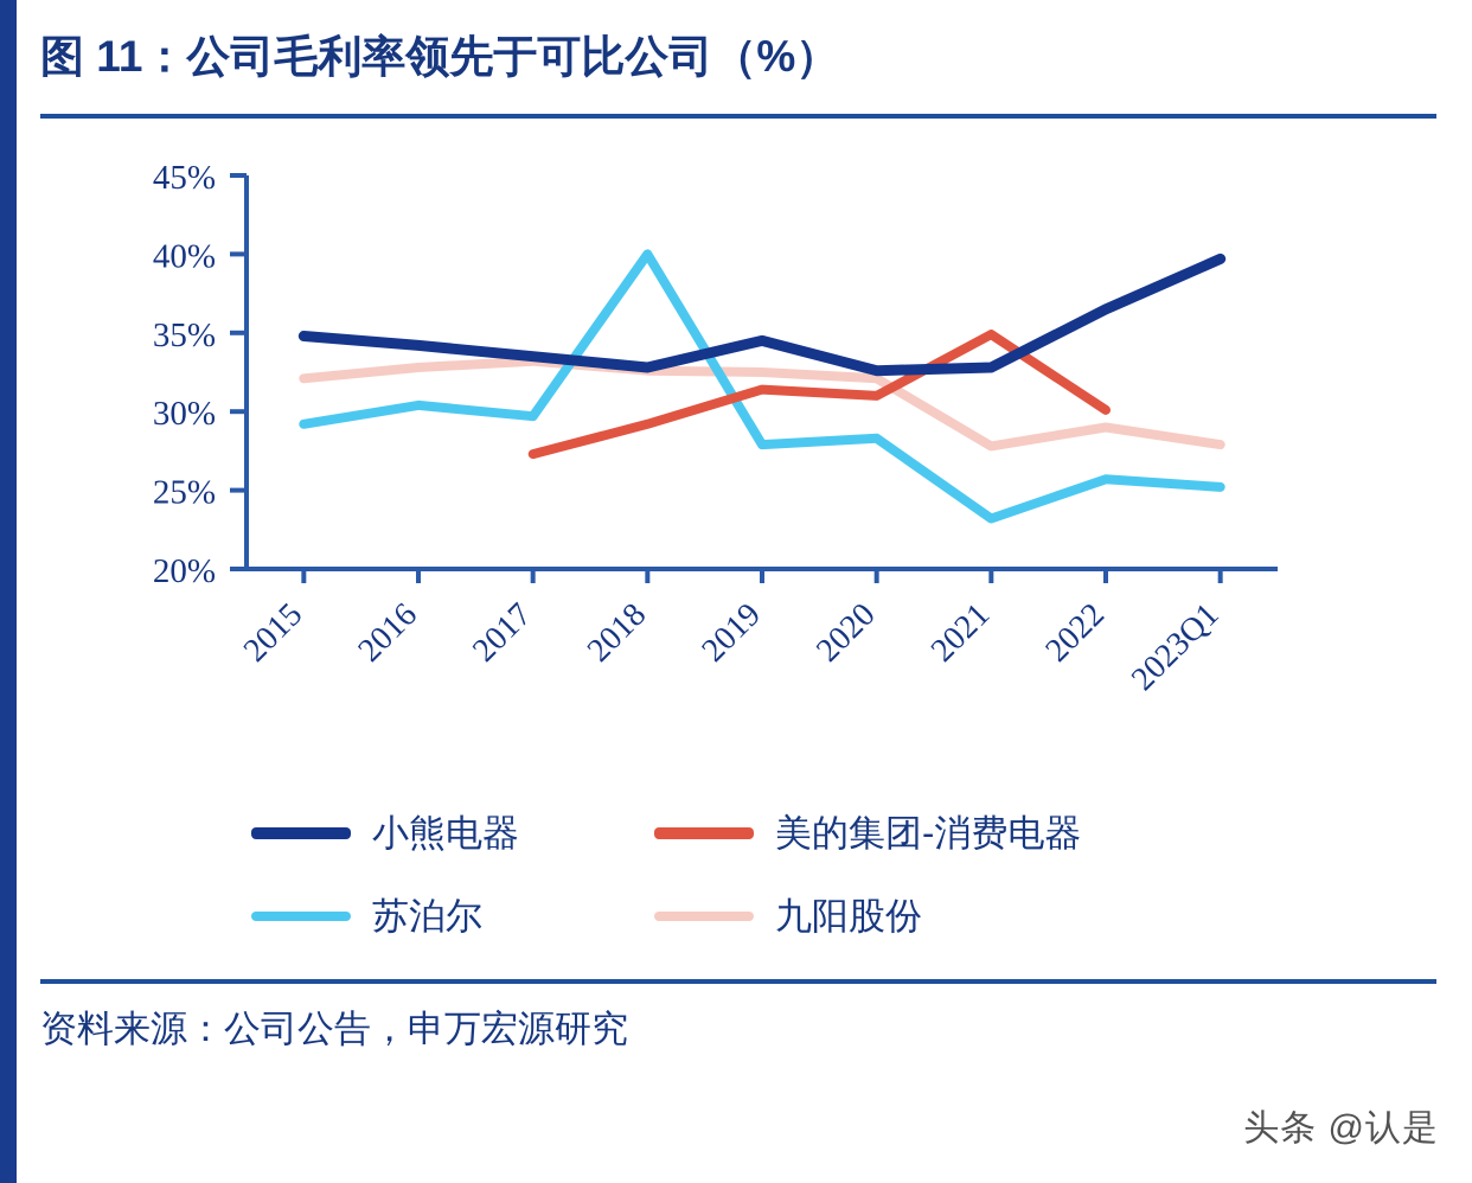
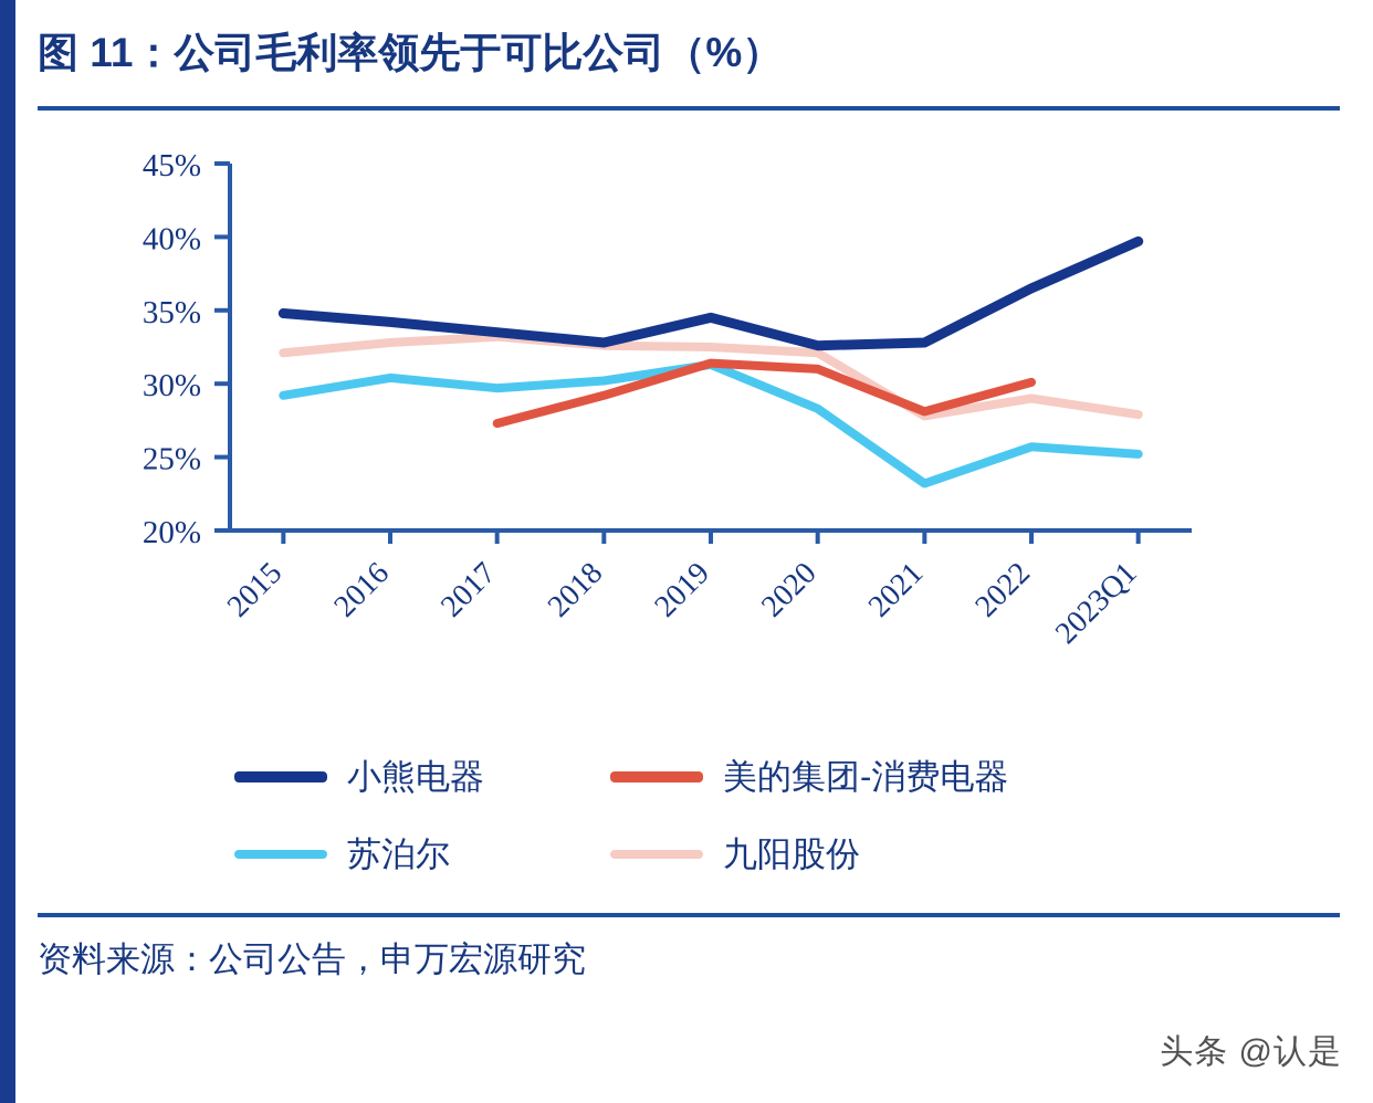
苏泊尔/2018: 40.0% -> 30.2%
苏泊尔/2019: 27.9% -> 31.3%
美的集团-消费电器/2021: 34.9% -> 28.1%
